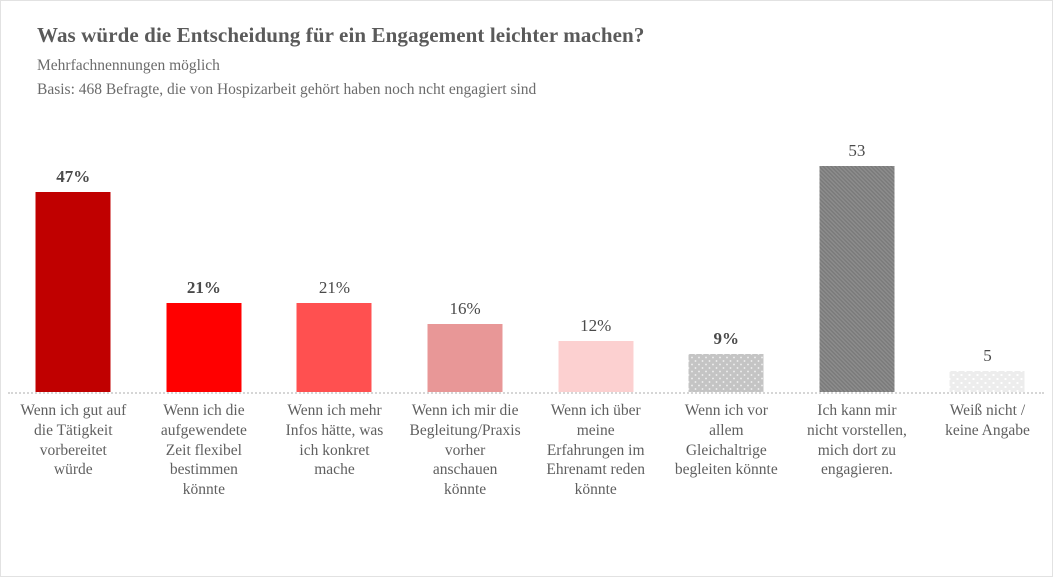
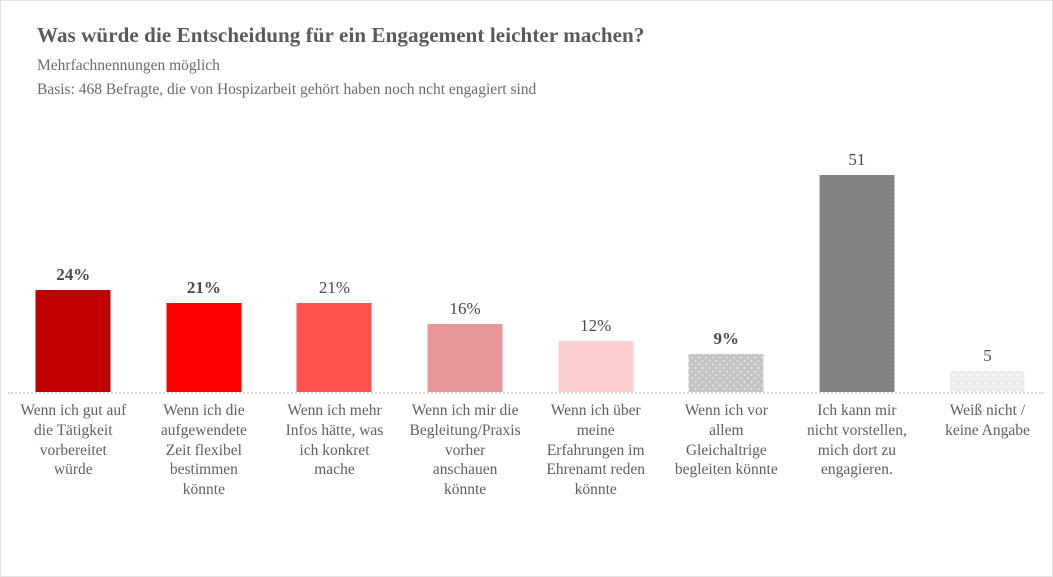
Wenn ich gut auf die Tätigkeit vorbereitet würde: 47% -> 24%
Ich kann mir nicht vorstellen, mich dort zu engagieren.: 53 -> 51
